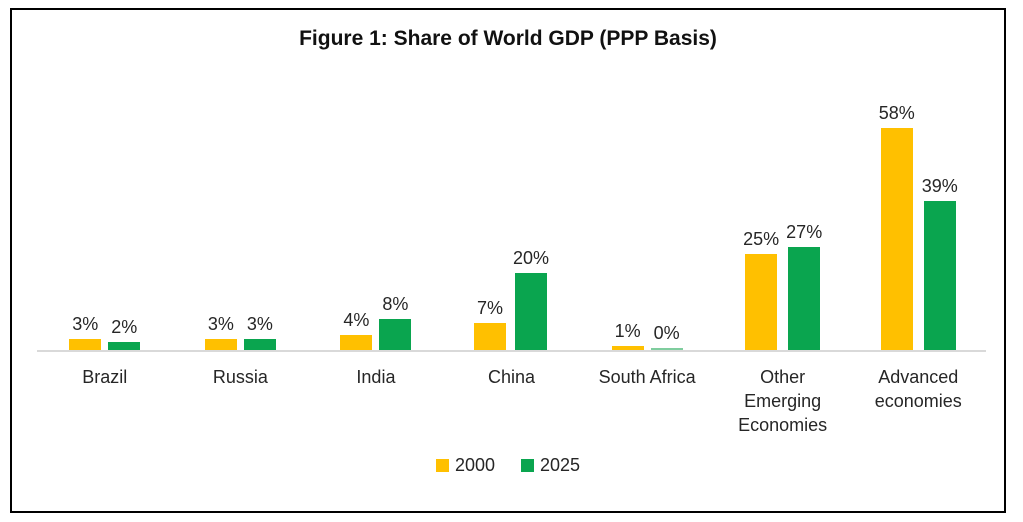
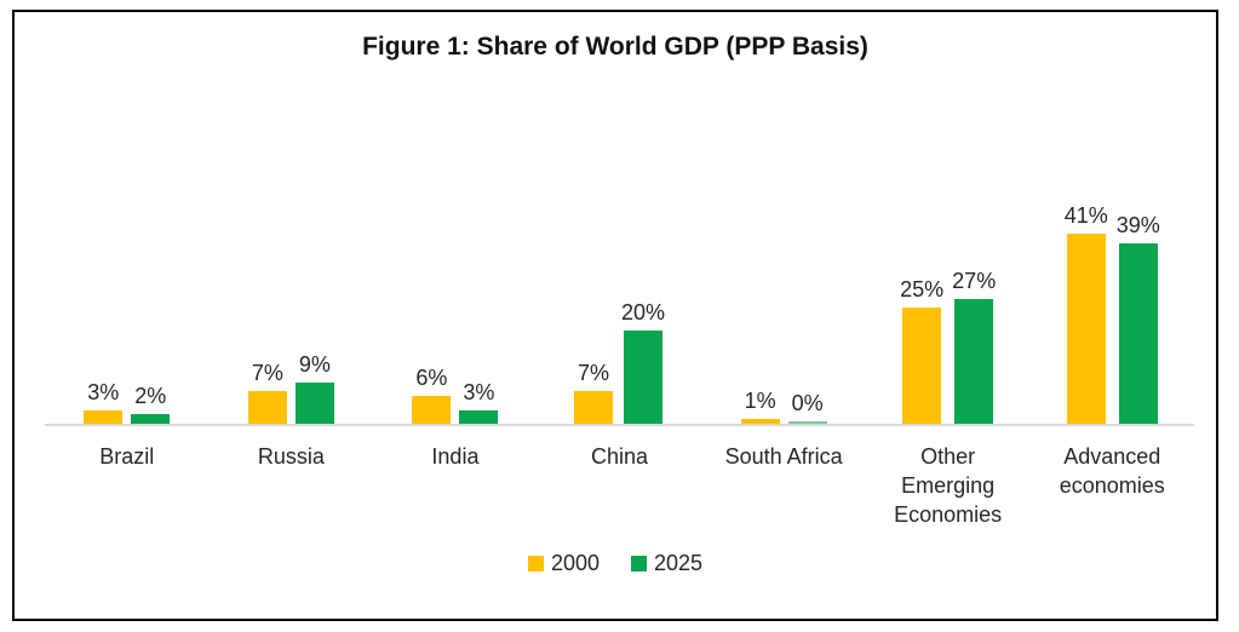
2000/Russia: 3% -> 7%
2025/Russia: 3% -> 9%
2000/India: 4% -> 6%
2025/India: 8% -> 3%
2000/Advanced economies: 58% -> 41%
